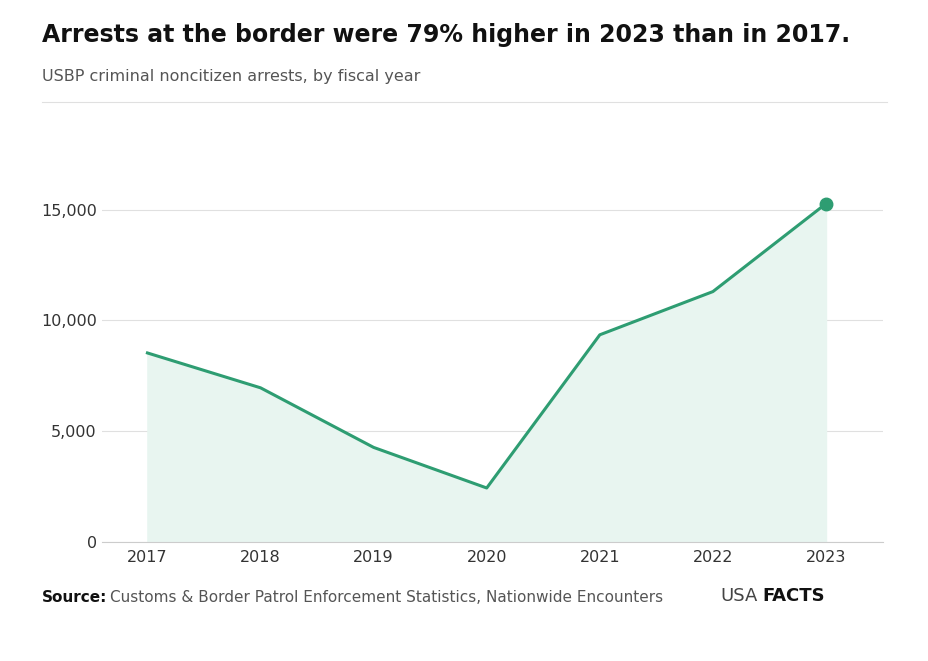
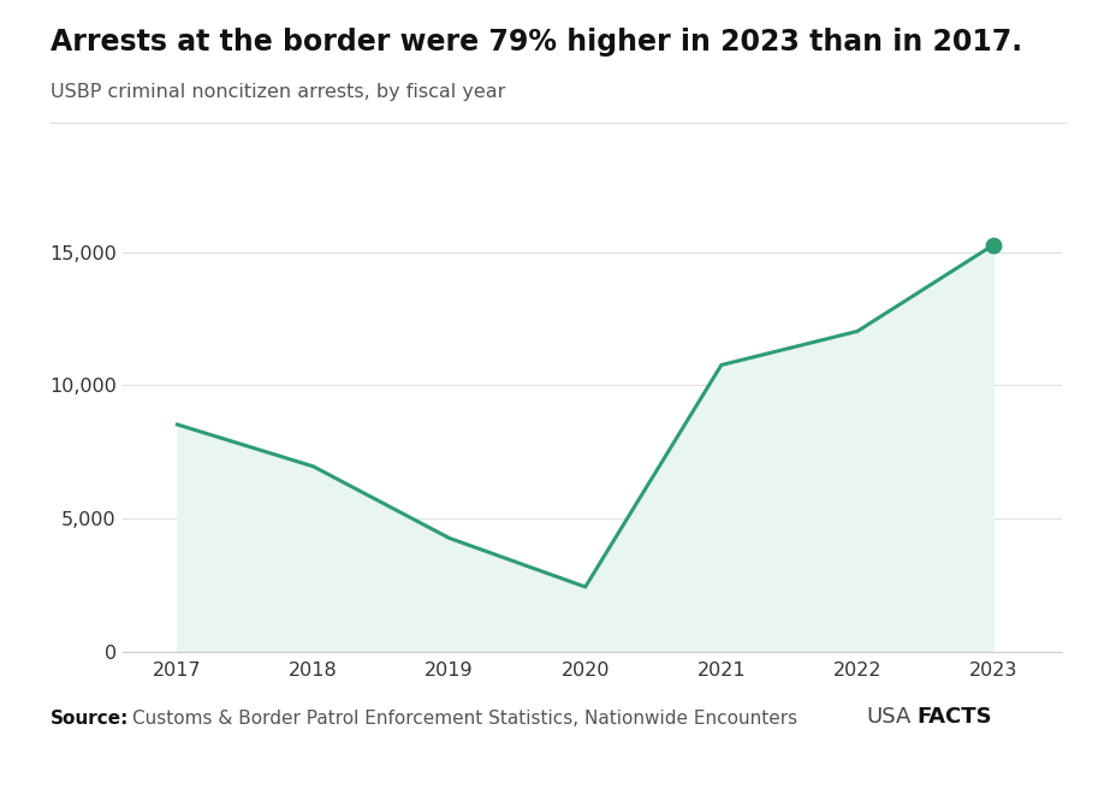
2021: 9,350 -> 10,760
2022: 11,300 -> 12,030
